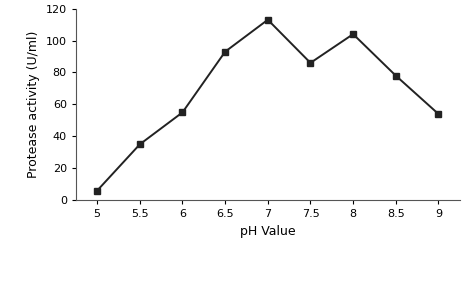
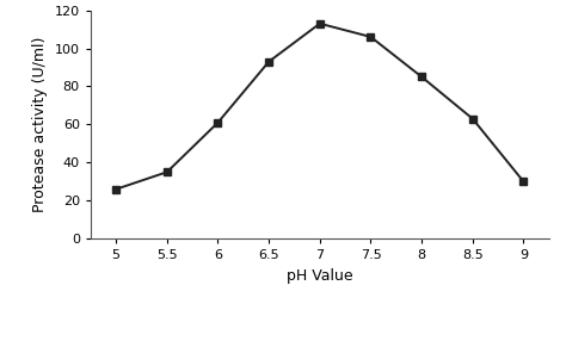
5: 6 -> 26
6: 55 -> 61
7.5: 86 -> 106
8: 104 -> 85
8.5: 78 -> 63
9: 54 -> 30
